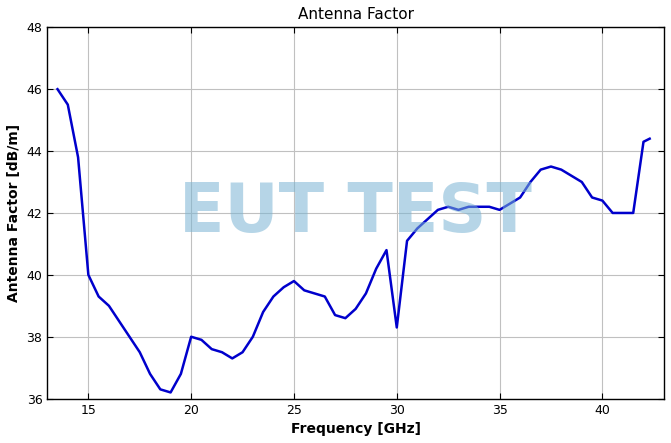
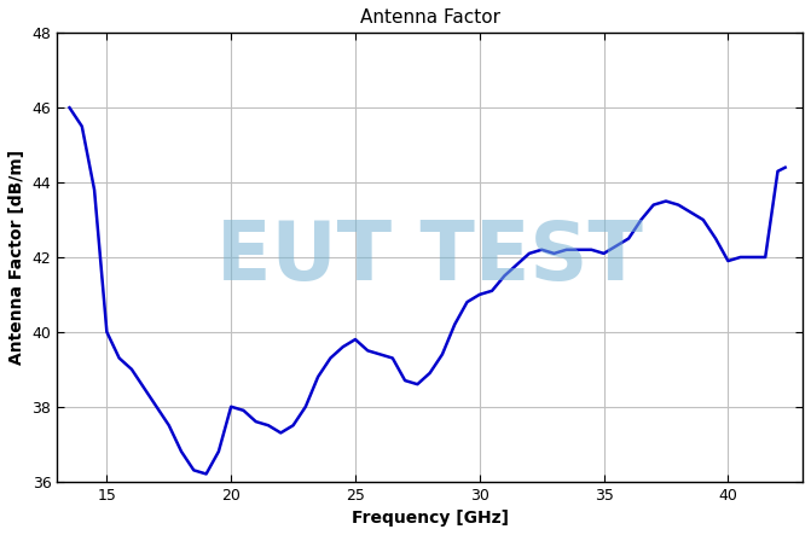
30: 38.3 -> 41.0
40: 42.4 -> 41.9
